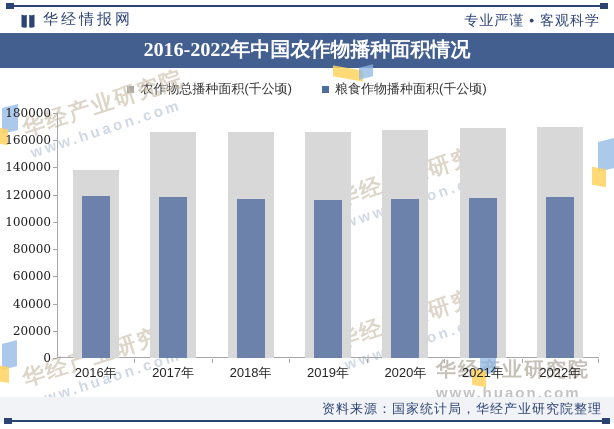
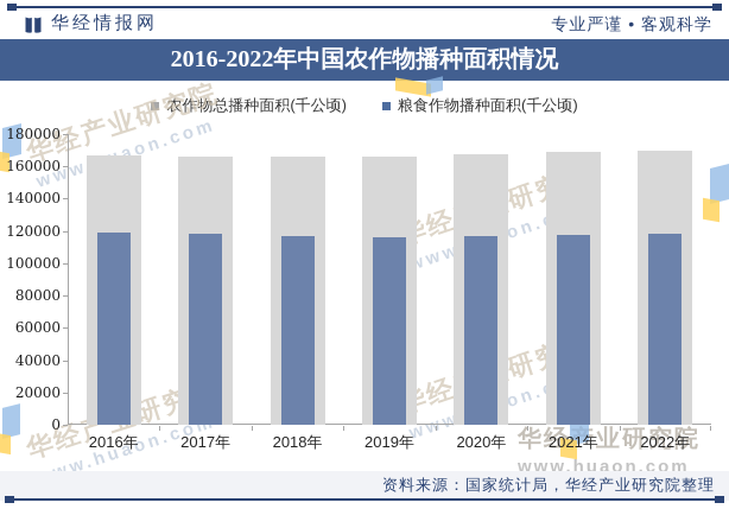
农作物总播种面积(千公顷)/2016年: 138000 -> 167000
